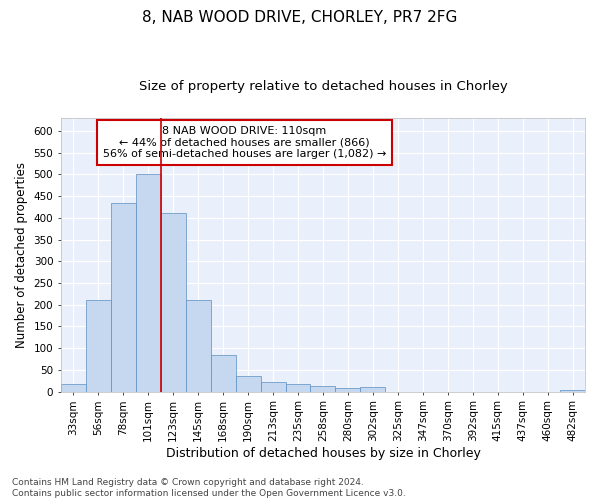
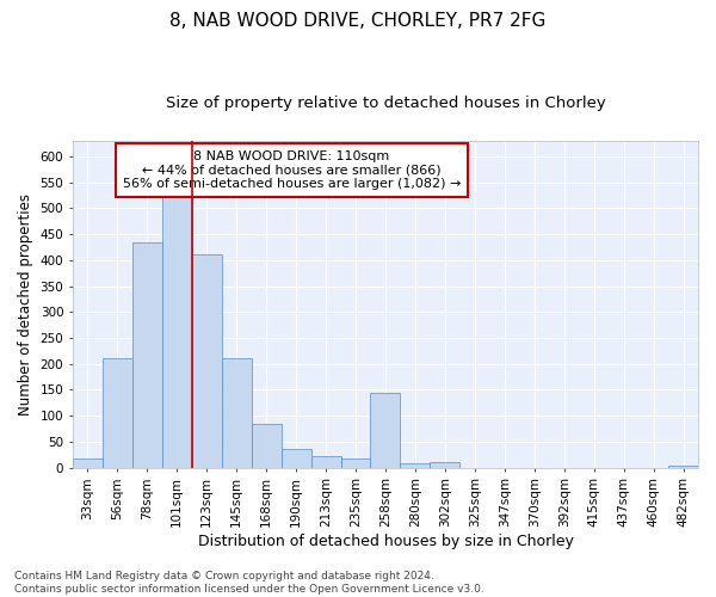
101sqm: 500 -> 525
258sqm: 12 -> 145
